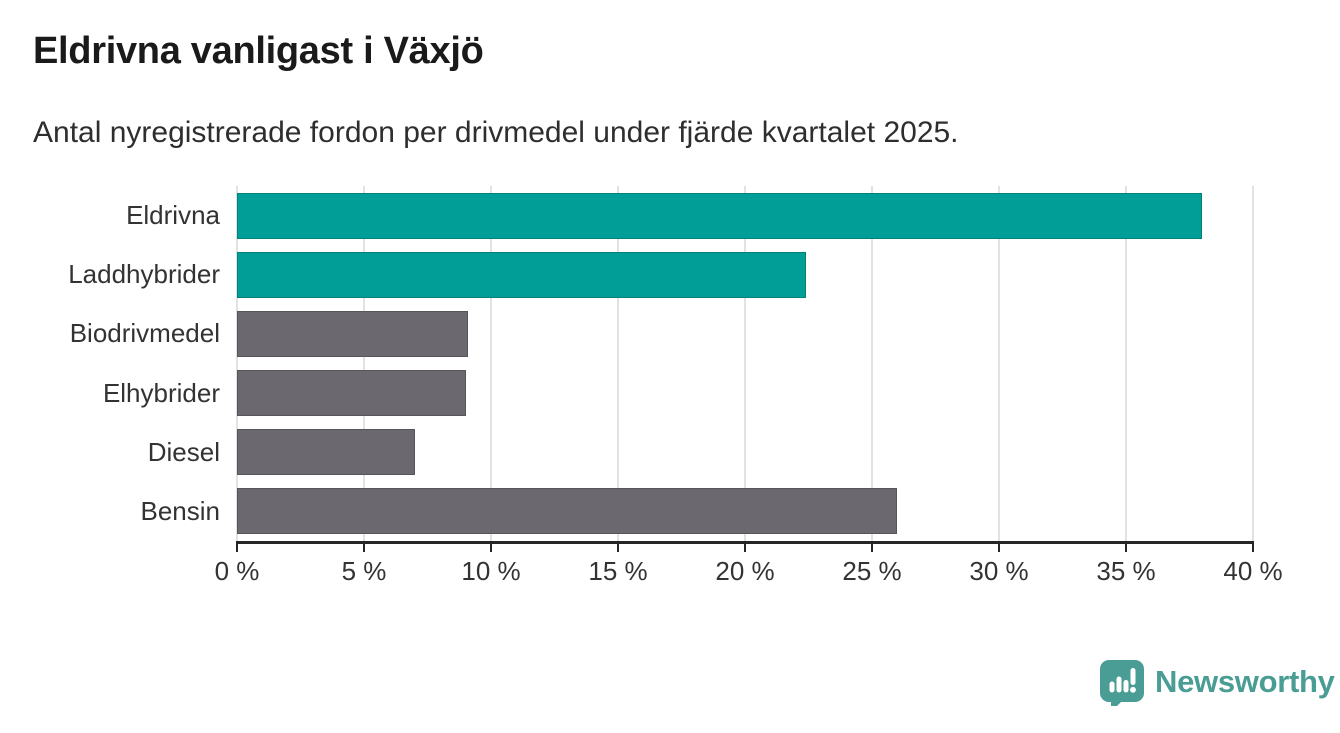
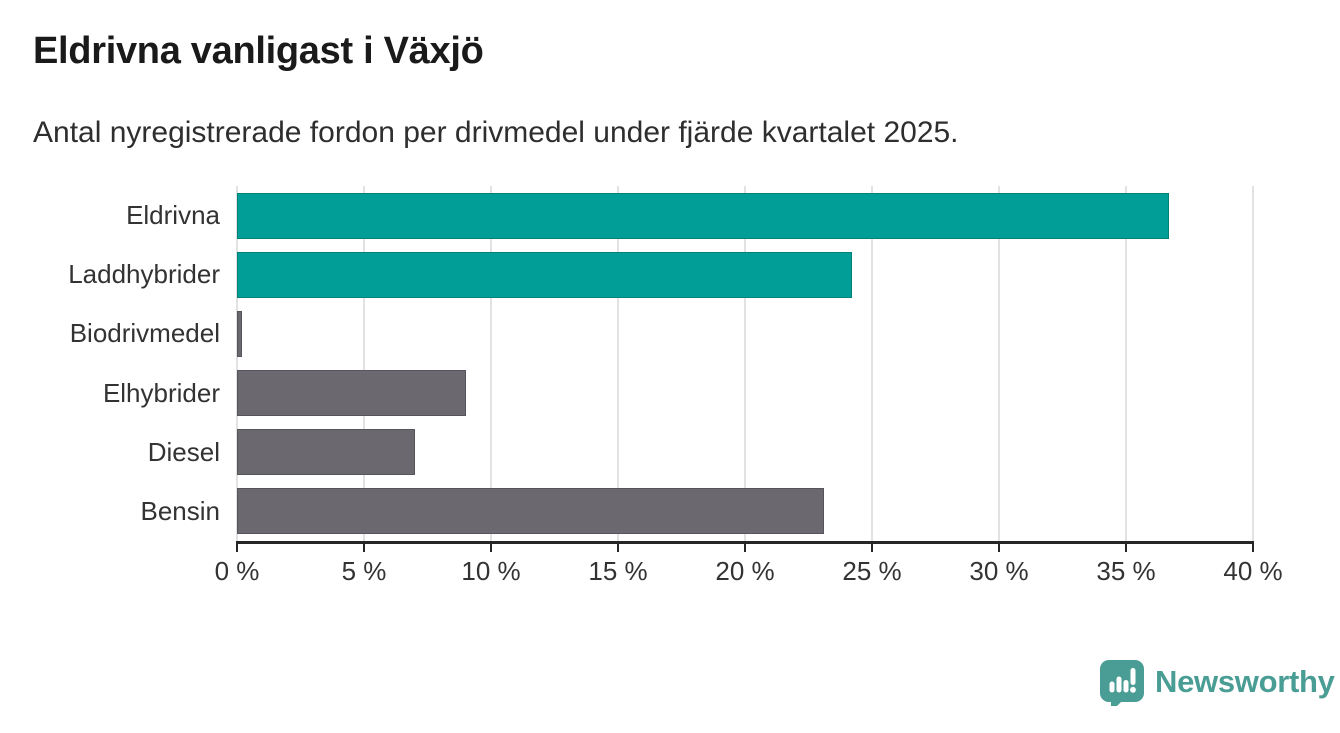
Eldrivna: 38.0% -> 36.7%
Laddhybrider: 22.4% -> 24.2%
Biodrivmedel: 9.1% -> 0.2%
Bensin: 26.0% -> 23.1%
